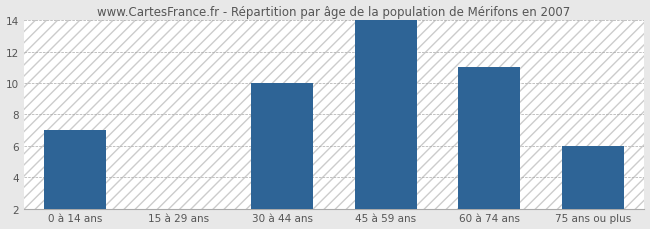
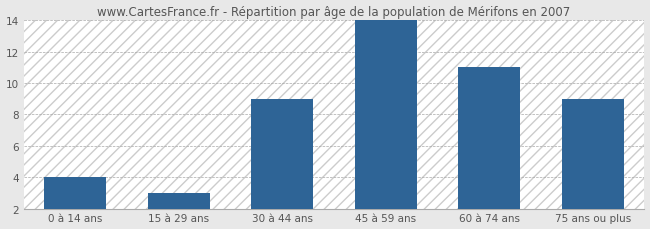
0 à 14 ans: 7 -> 4
15 à 29 ans: 2 -> 3
30 à 44 ans: 10 -> 9
75 ans ou plus: 6 -> 9
